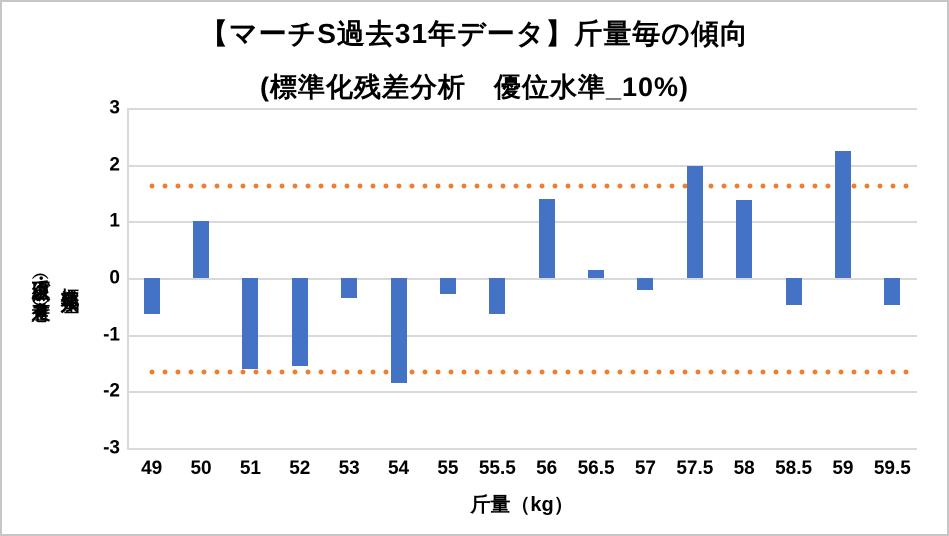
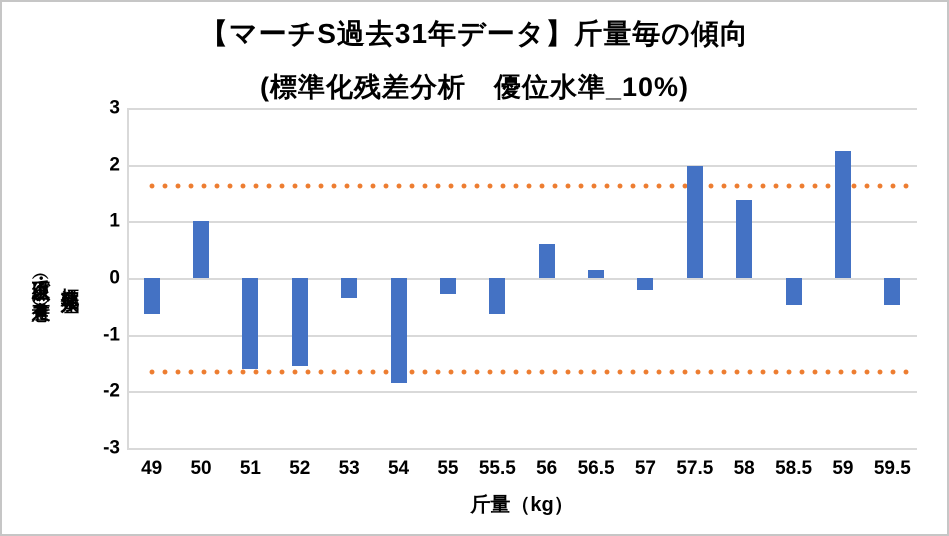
56: 1.4 -> 0.6
